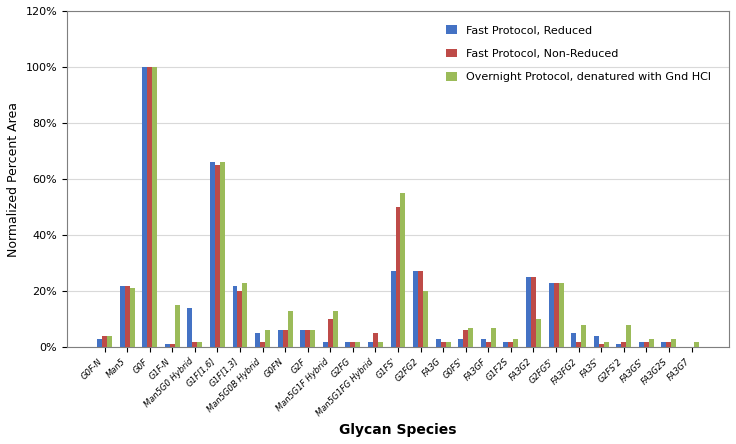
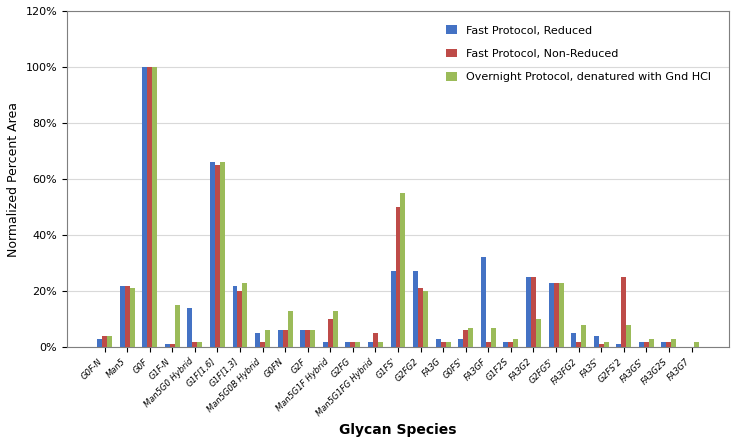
Fast Protocol, Non-Reduced/G2FG2: 27% -> 21%
Fast Protocol, Reduced/FA3GF: 3% -> 32%
Fast Protocol, Non-Reduced/G2FS'2: 2% -> 25%
